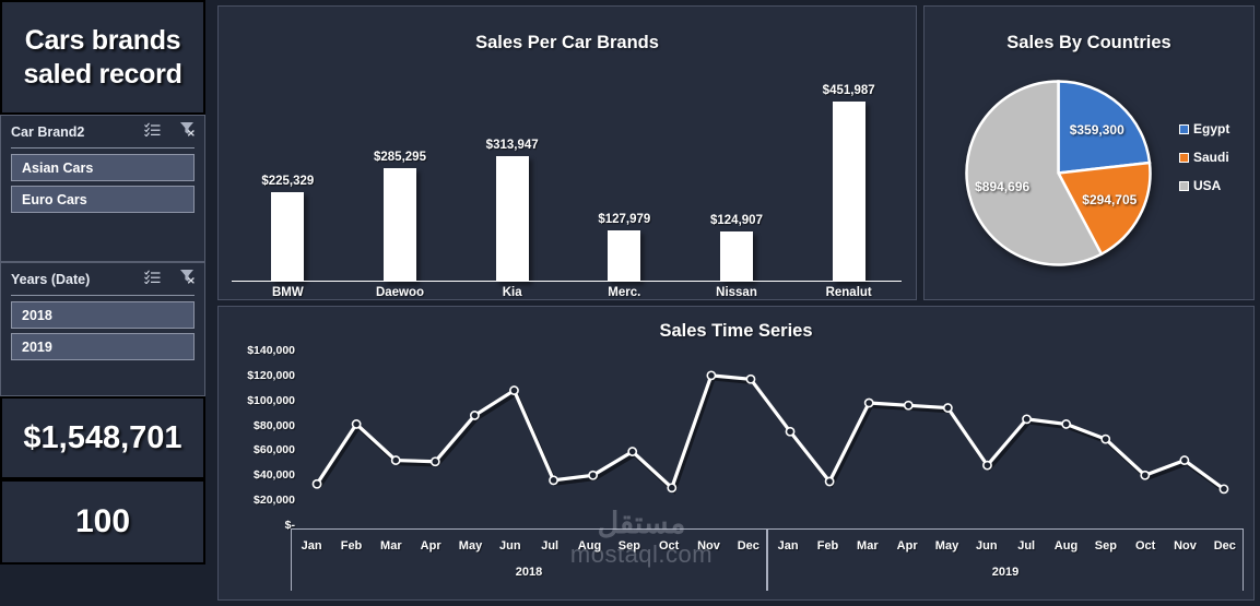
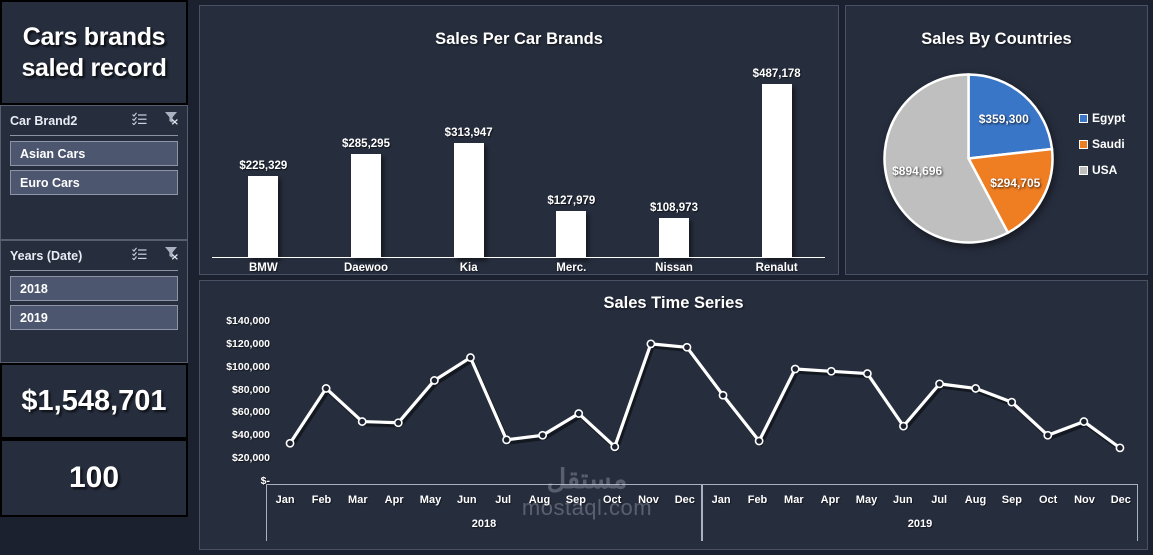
Sales Per Car Brands/Nissan: $124,907 -> $108,973
Sales Per Car Brands/Renalut: $451,987 -> $487,178
